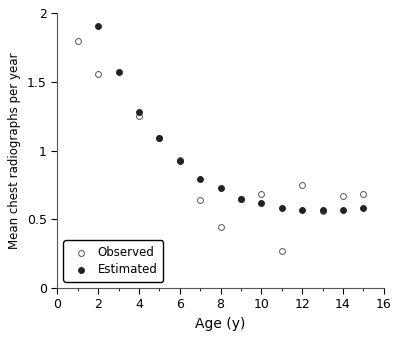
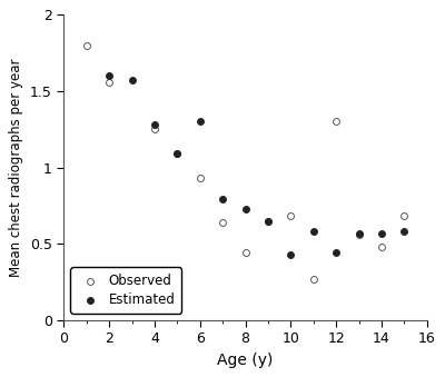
Estimated/2: 1.91 -> 1.60
Estimated/6: 0.92 -> 1.30
Estimated/10: 0.62 -> 0.43
Observed/12: 0.75 -> 1.30
Estimated/12: 0.57 -> 0.44
Observed/14: 0.67 -> 0.48
